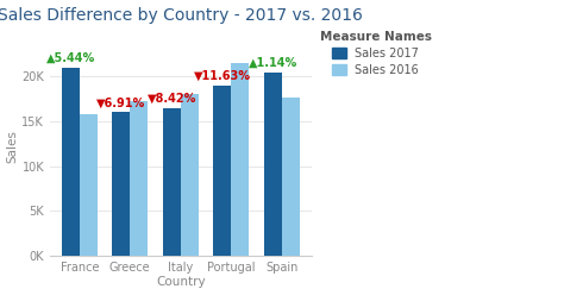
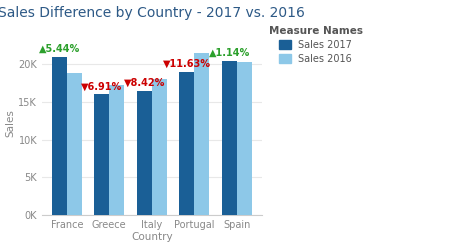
Sales 2016/France: 15.8K -> 18.9K
Sales 2016/Spain: 17.6K -> 20.3K
